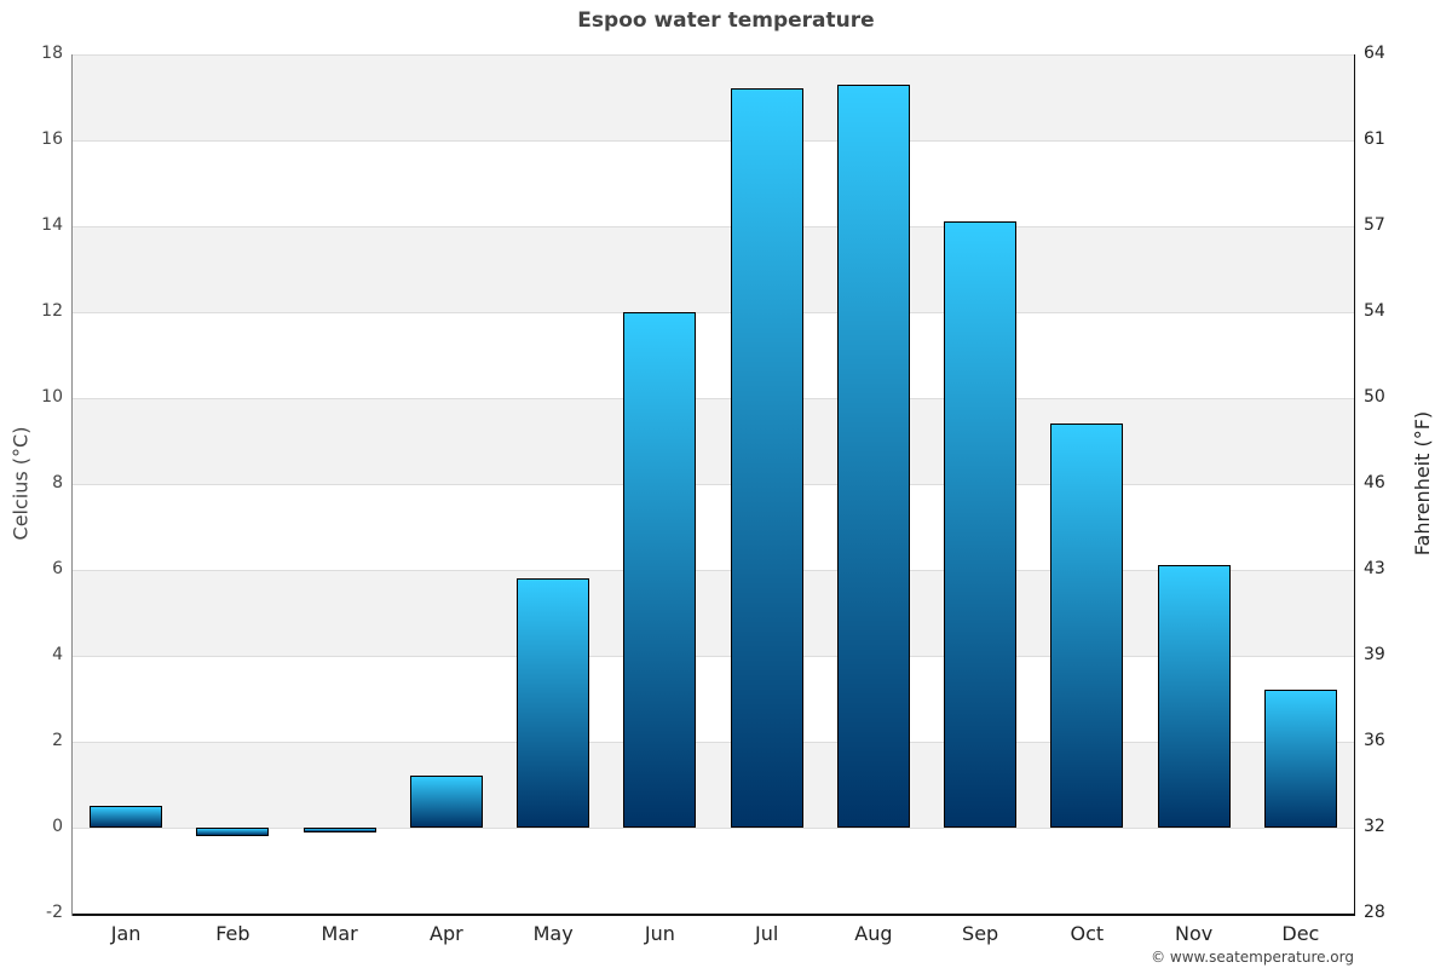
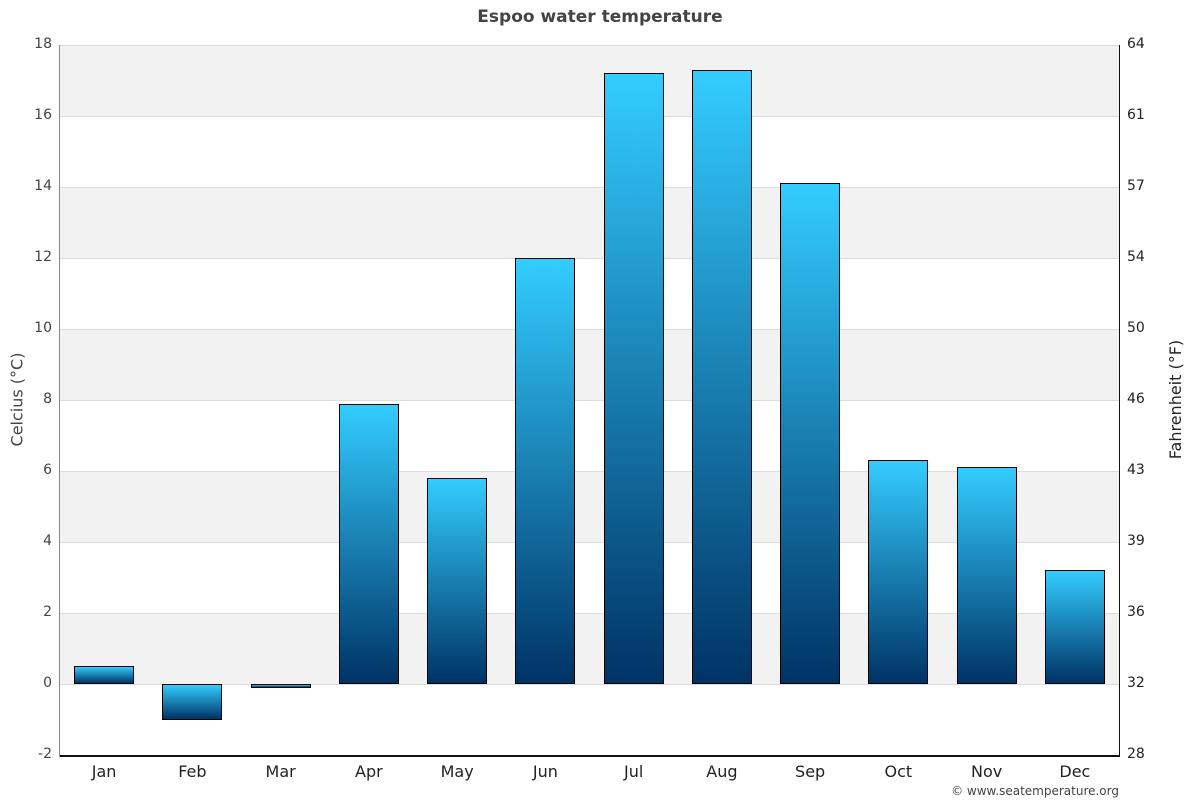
Feb: -0.2 -> -1.0
Apr: 1.2 -> 7.9
Oct: 9.4 -> 6.3
